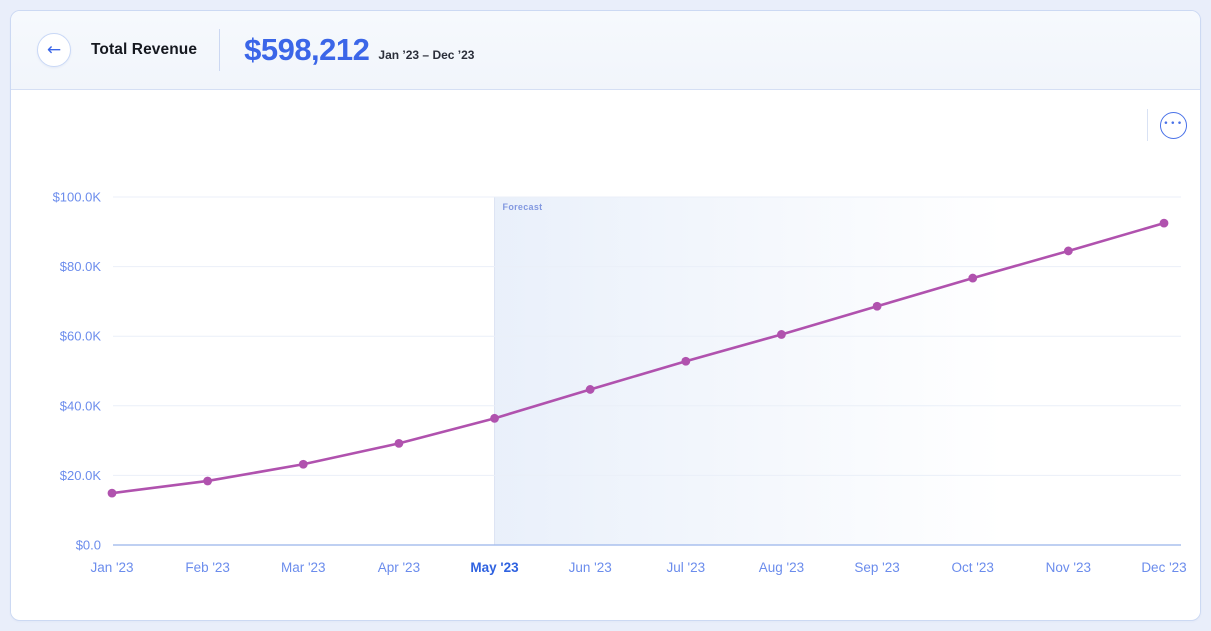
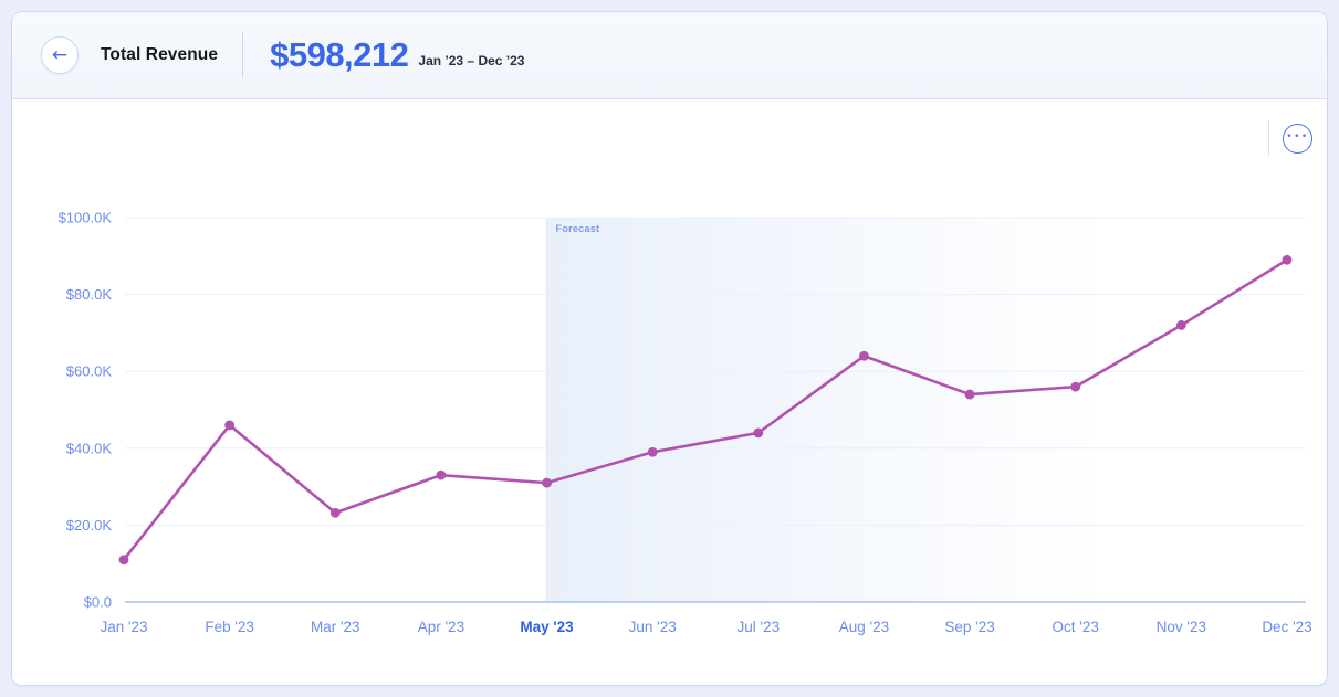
Jan '23: $15K -> $11K
Feb '23: $18K -> $46K
Apr '23: $29K -> $33K
May '23: $36K -> $31K
Jun '23: $45K -> $39K
Jul '23: $53K -> $44K
Aug '23: $60K -> $64K
Sep '23: $69K -> $54K
Oct '23: $77K -> $56K
Nov '23: $84K -> $72K
Dec '23: $92K -> $89K
